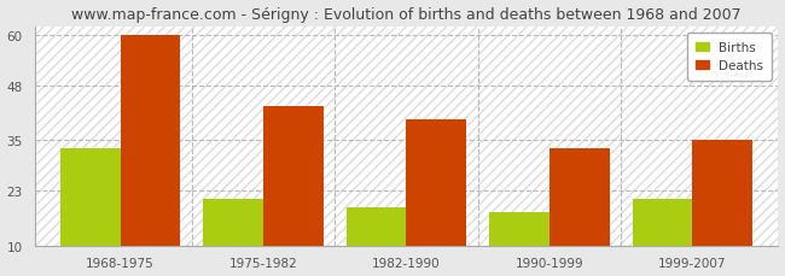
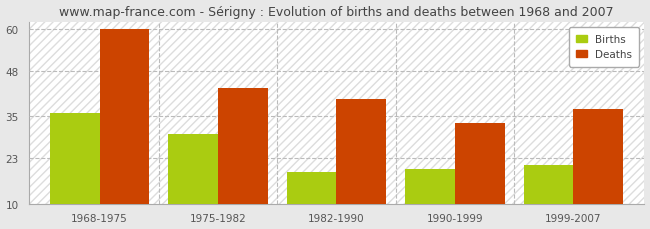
Births/1968-1975: 33 -> 36
Births/1975-1982: 21 -> 30
Births/1990-1999: 18 -> 20
Deaths/1999-2007: 35 -> 37
